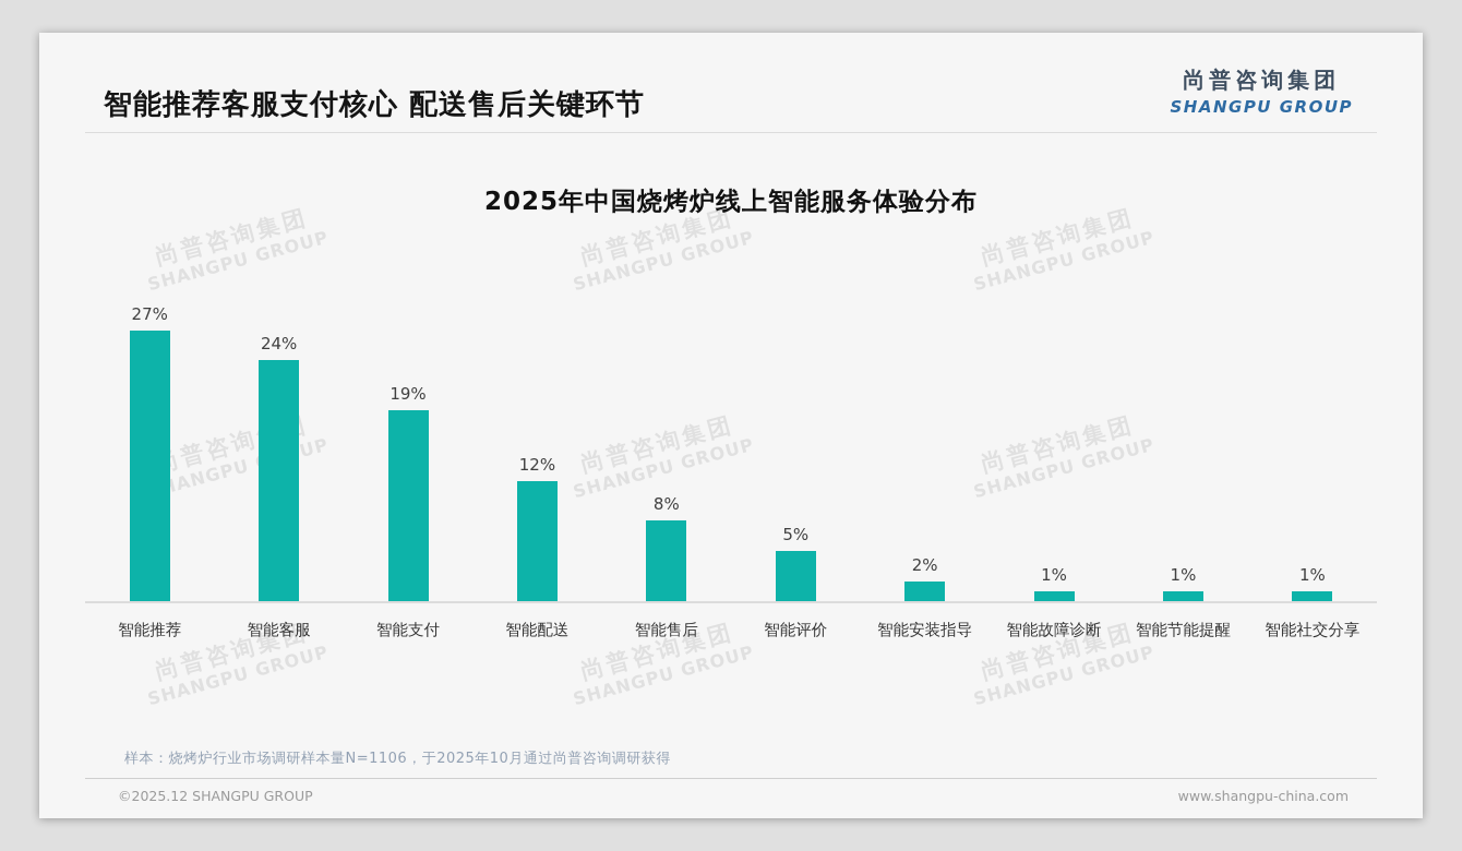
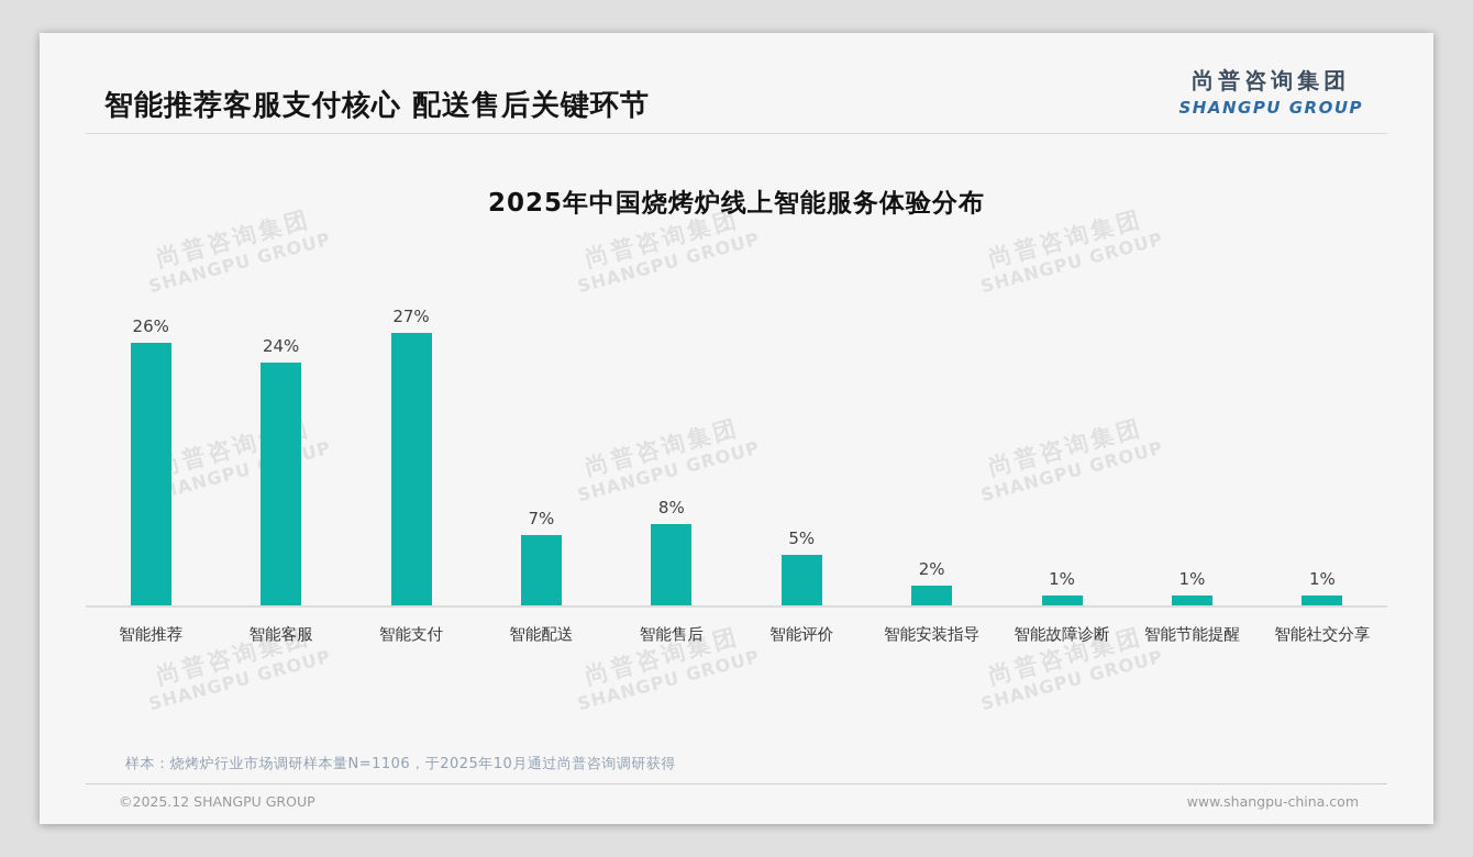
智能推荐: 27% -> 26%
智能支付: 19% -> 27%
智能配送: 12% -> 7%
